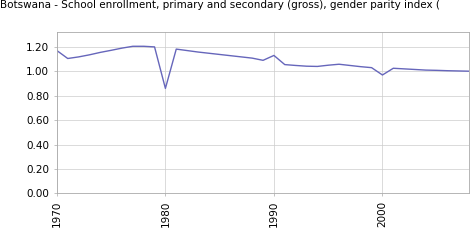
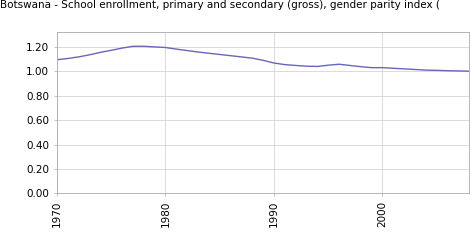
1970: 1.17 -> 1.09
1980: 0.86 -> 1.20
1990: 1.13 -> 1.07
2000: 0.97 -> 1.03
